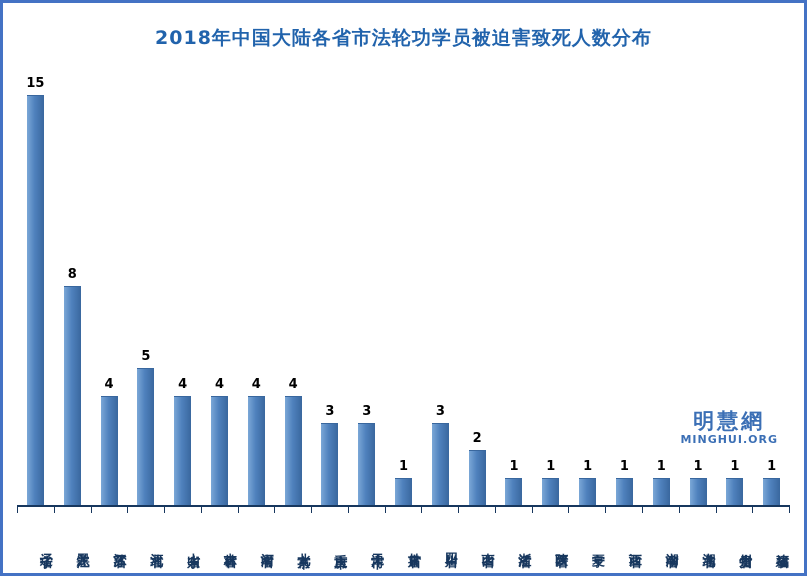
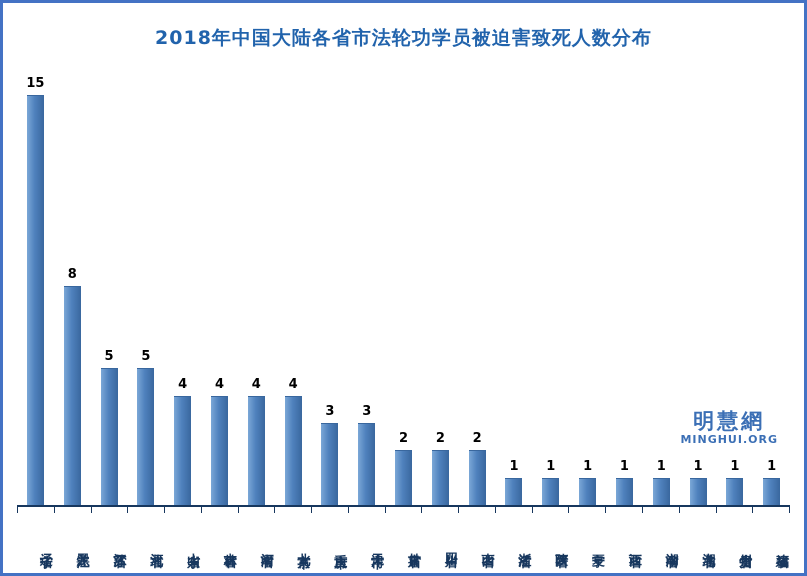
江苏省: 4 -> 5
甘肃省: 1 -> 2
四川省: 3 -> 2
